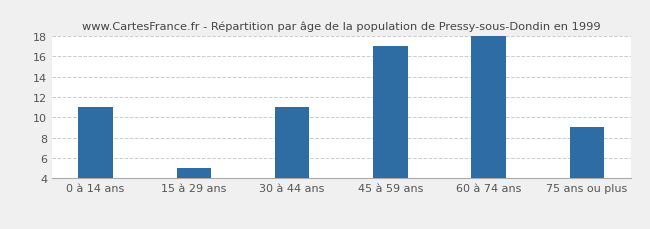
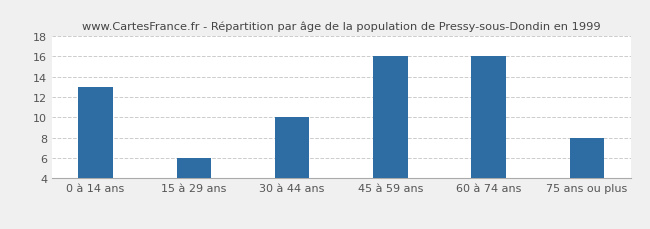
0 à 14 ans: 11 -> 13
15 à 29 ans: 5 -> 6
30 à 44 ans: 11 -> 10
45 à 59 ans: 17 -> 16
60 à 74 ans: 18 -> 16
75 ans ou plus: 9 -> 8
